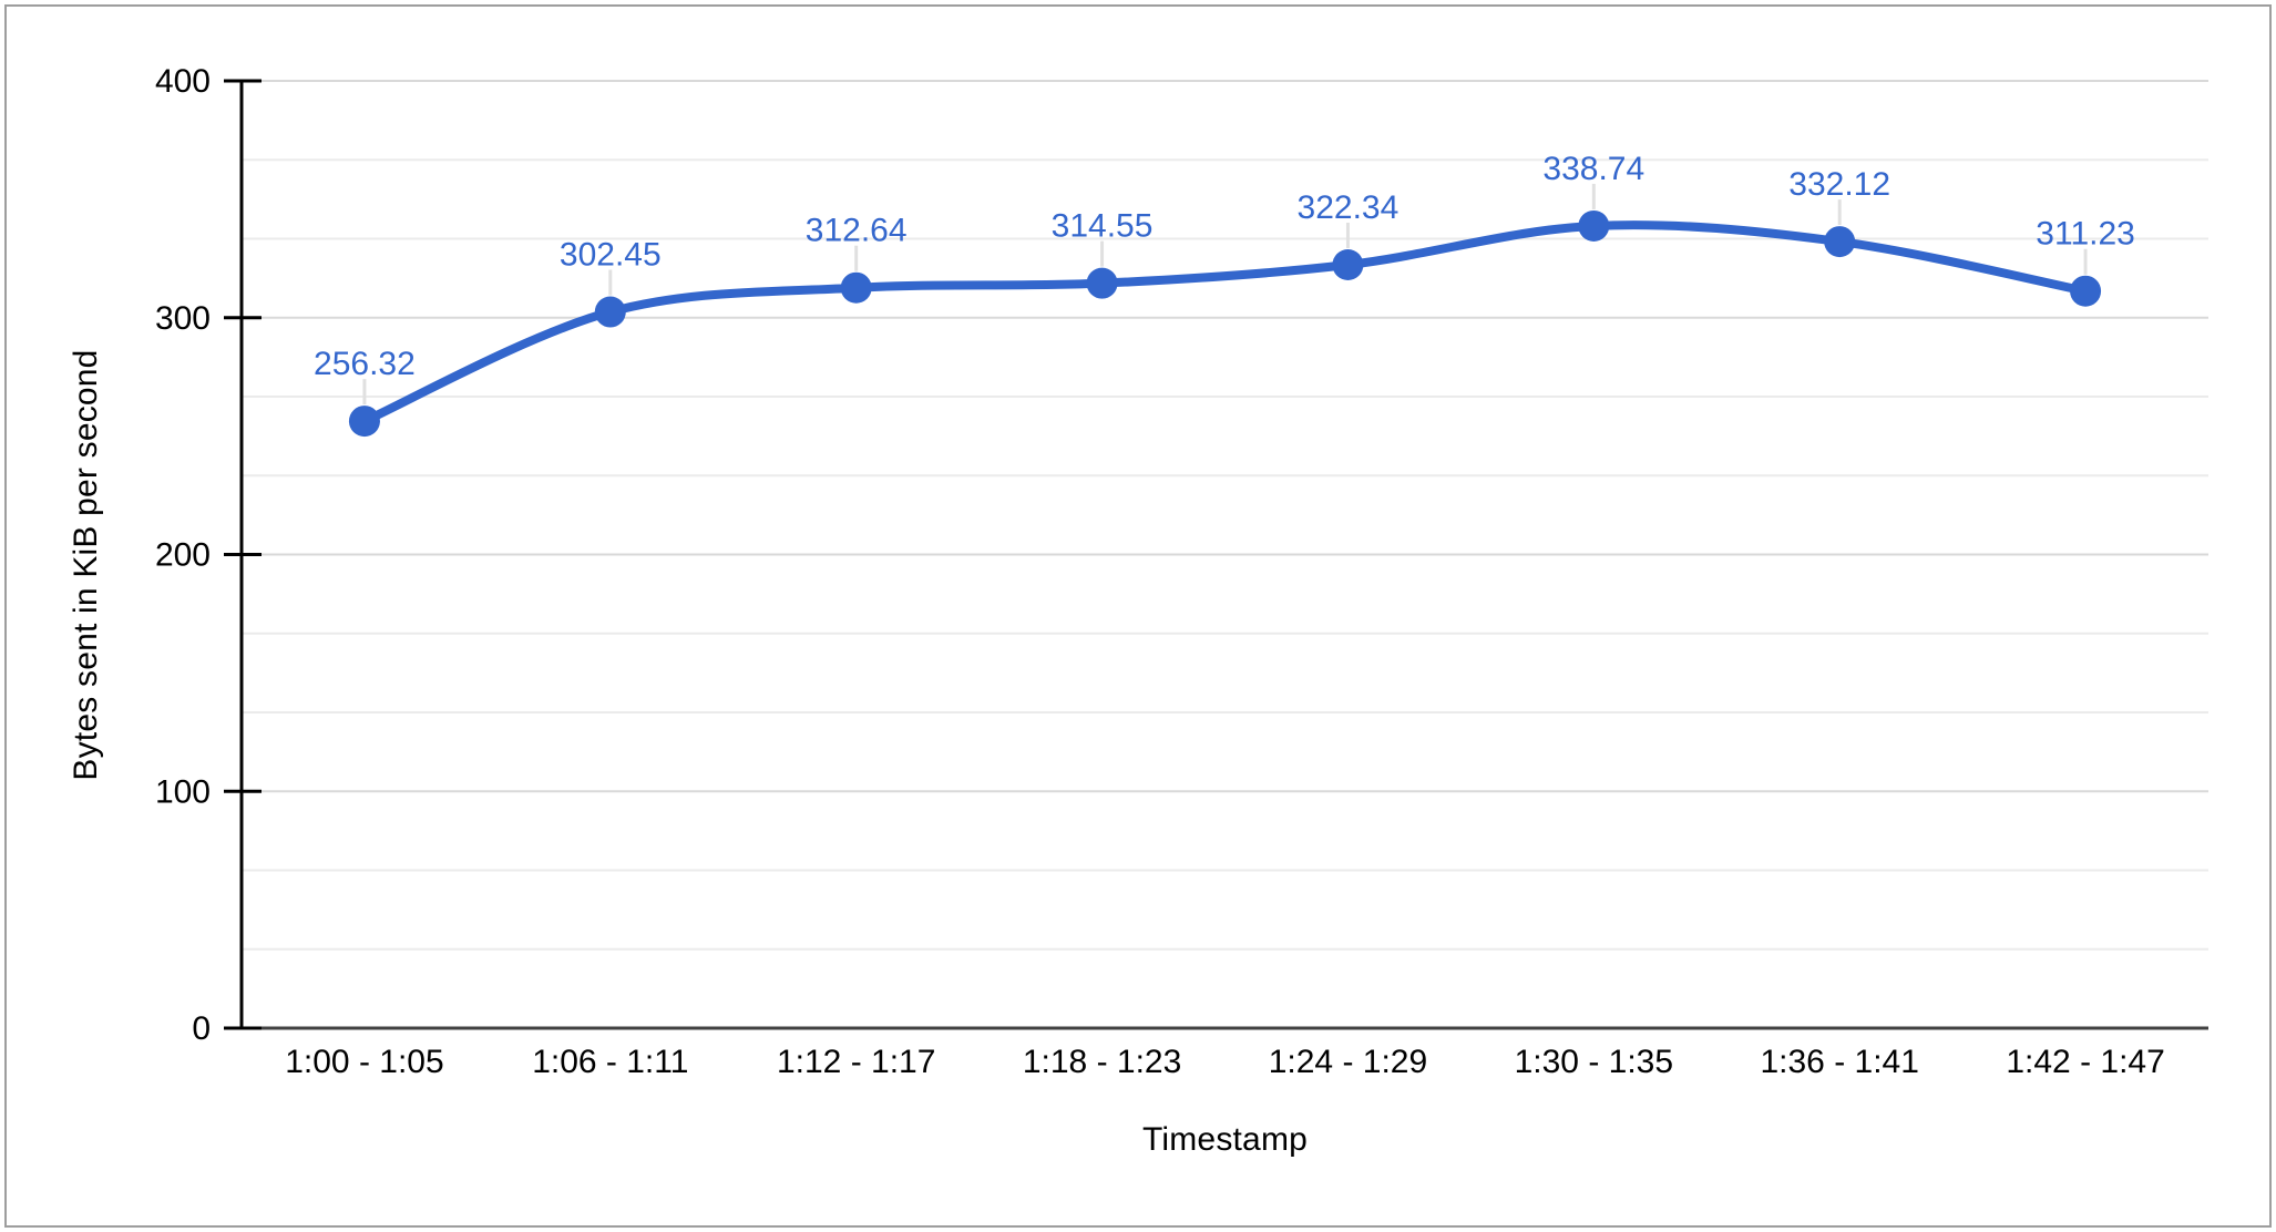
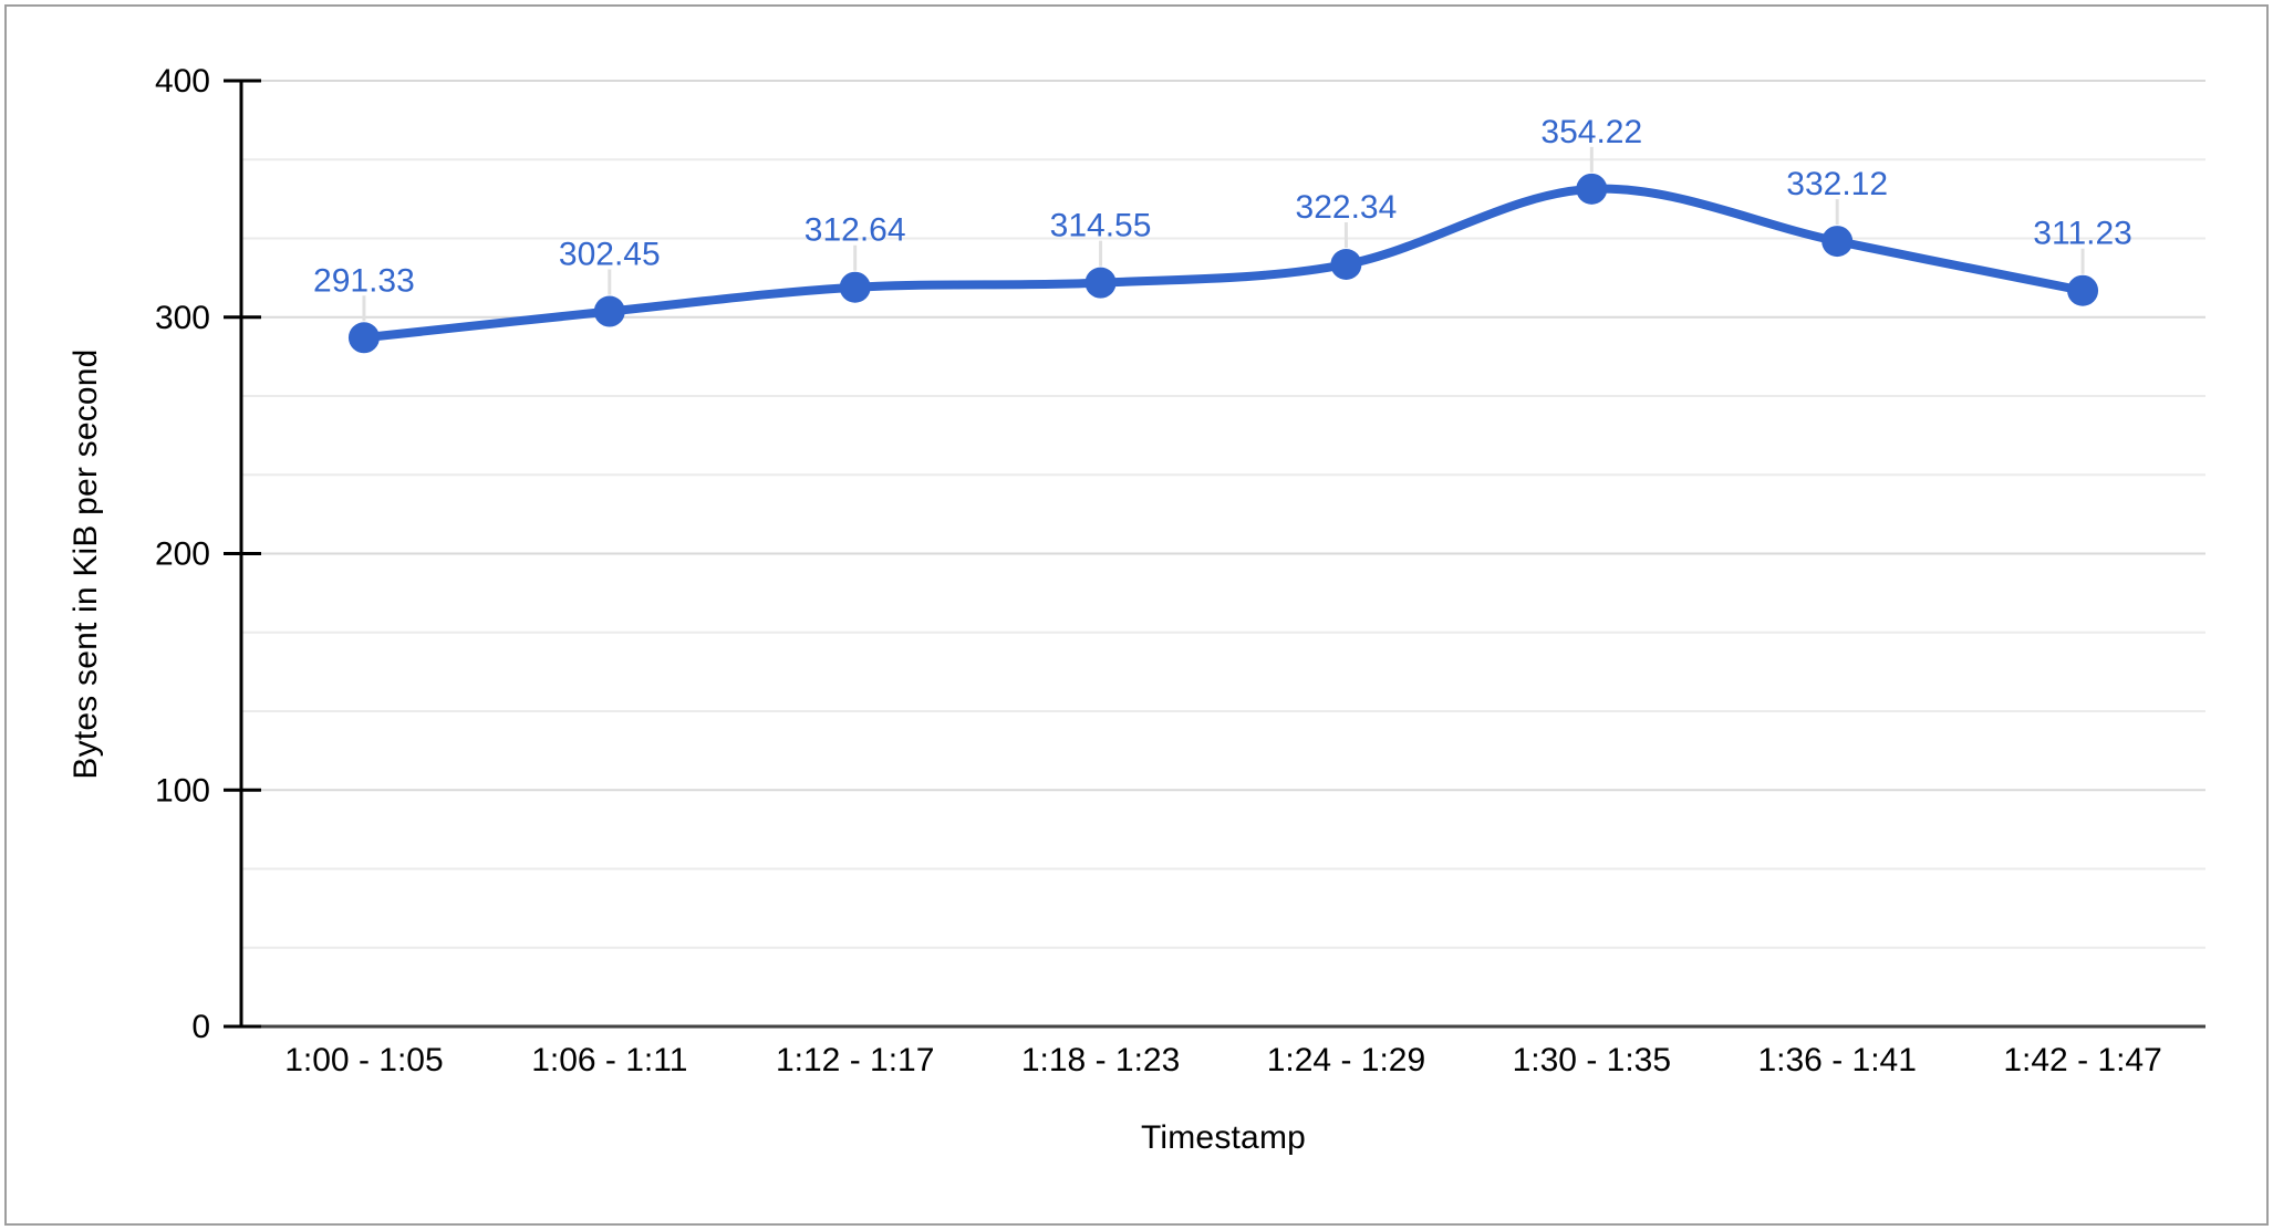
1:00 - 1:05: 256.32 -> 291.33
1:30 - 1:35: 338.74 -> 354.22
